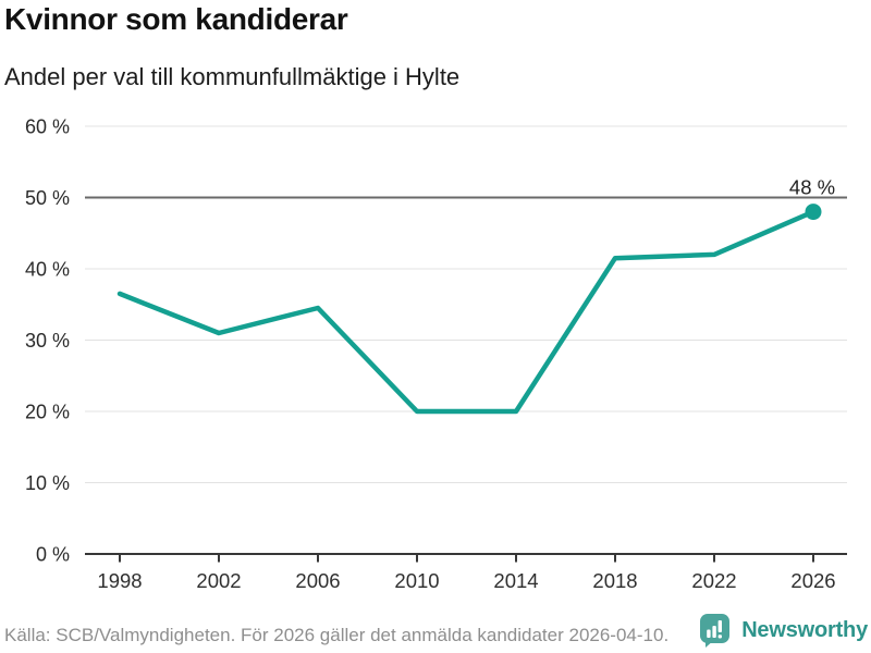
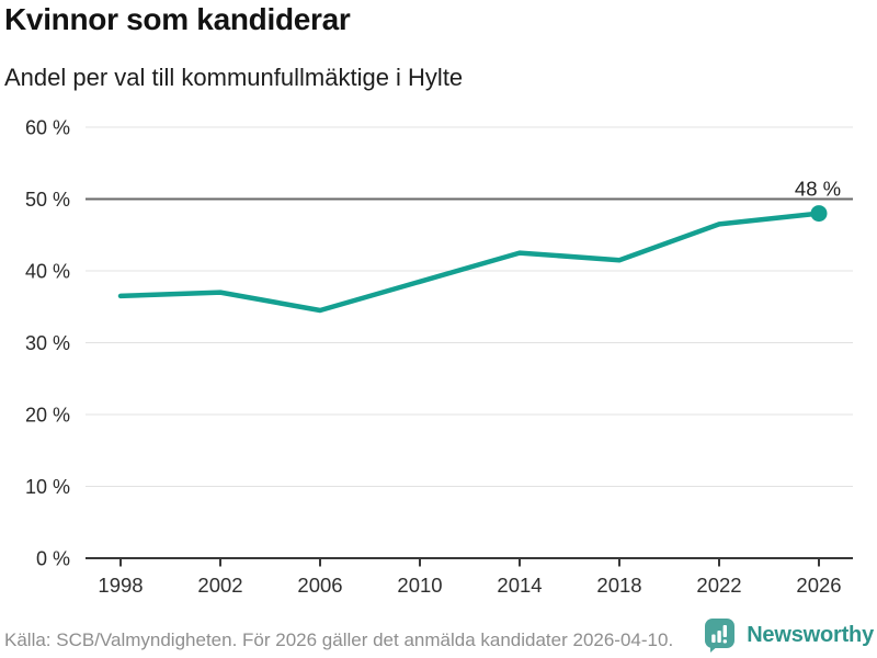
2002: 31% -> 37%
2010: 20% -> 38%
2014: 20% -> 42%
2022: 42% -> 46%
